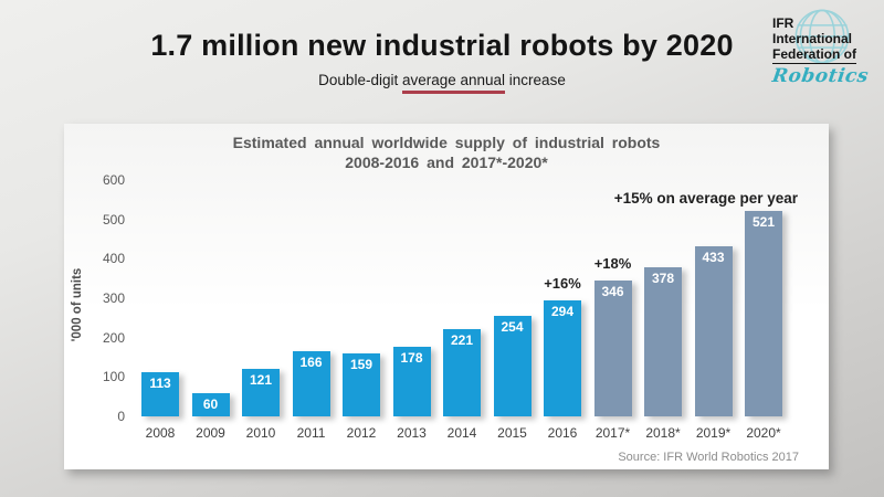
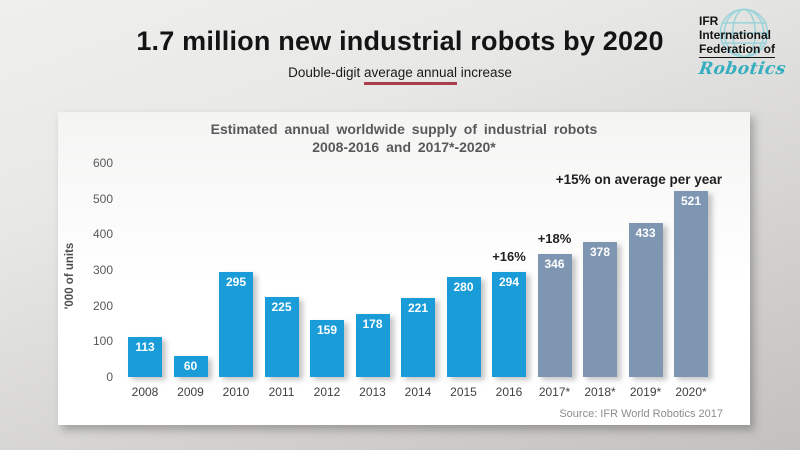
2010: 121 -> 295
2011: 166 -> 225
2015: 254 -> 280
